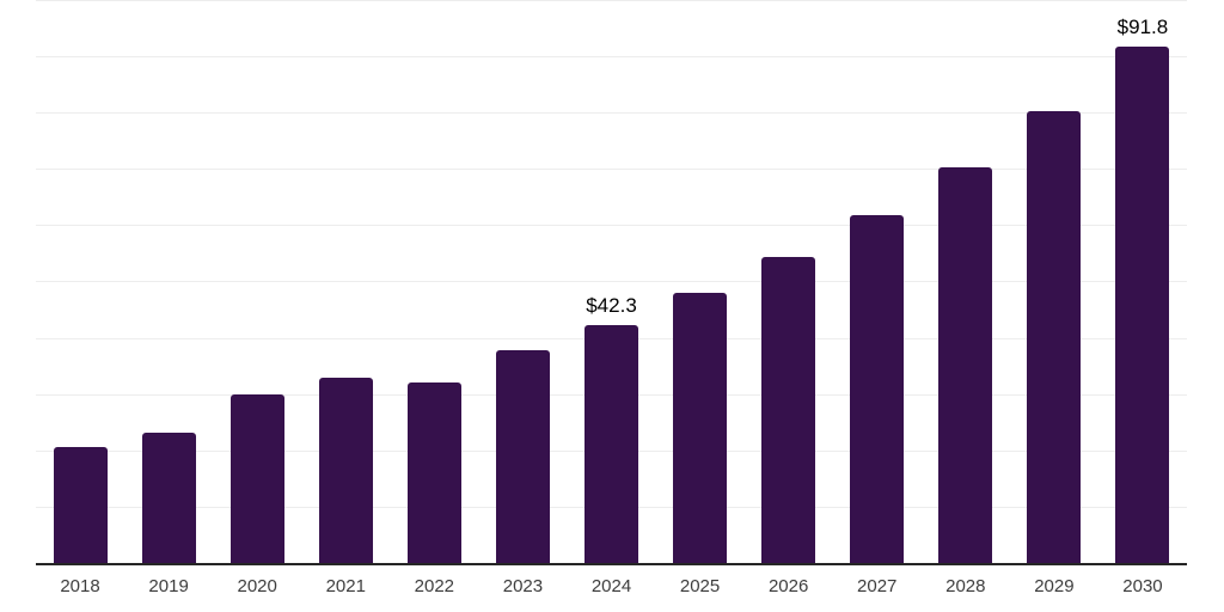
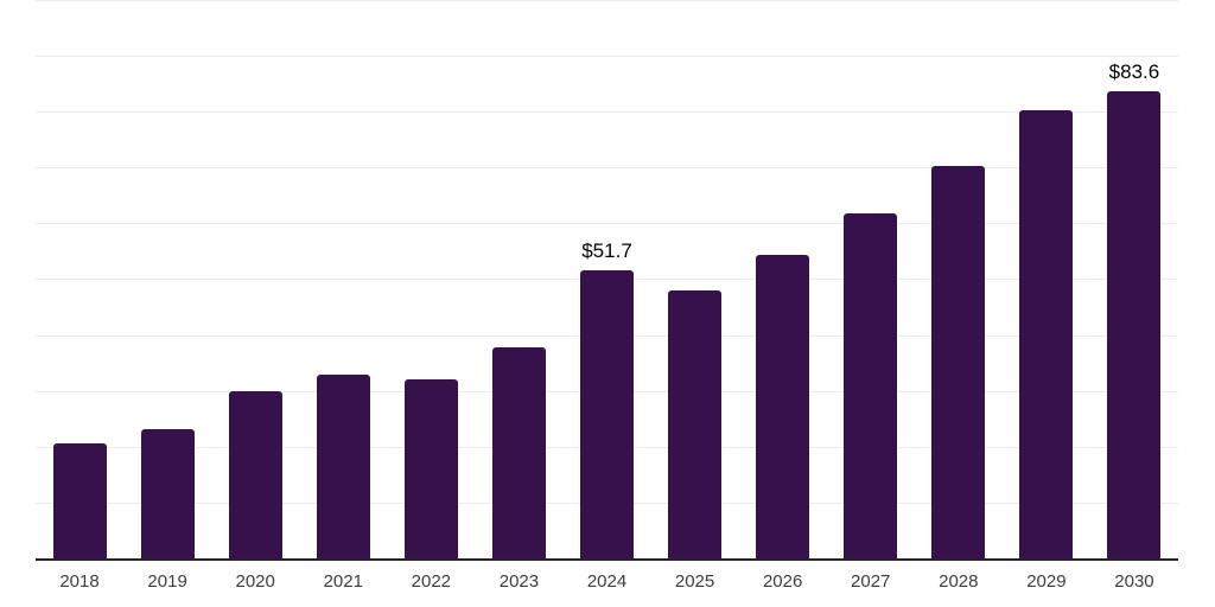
2024: $42.3 -> $51.7
2030: $91.8 -> $83.6
